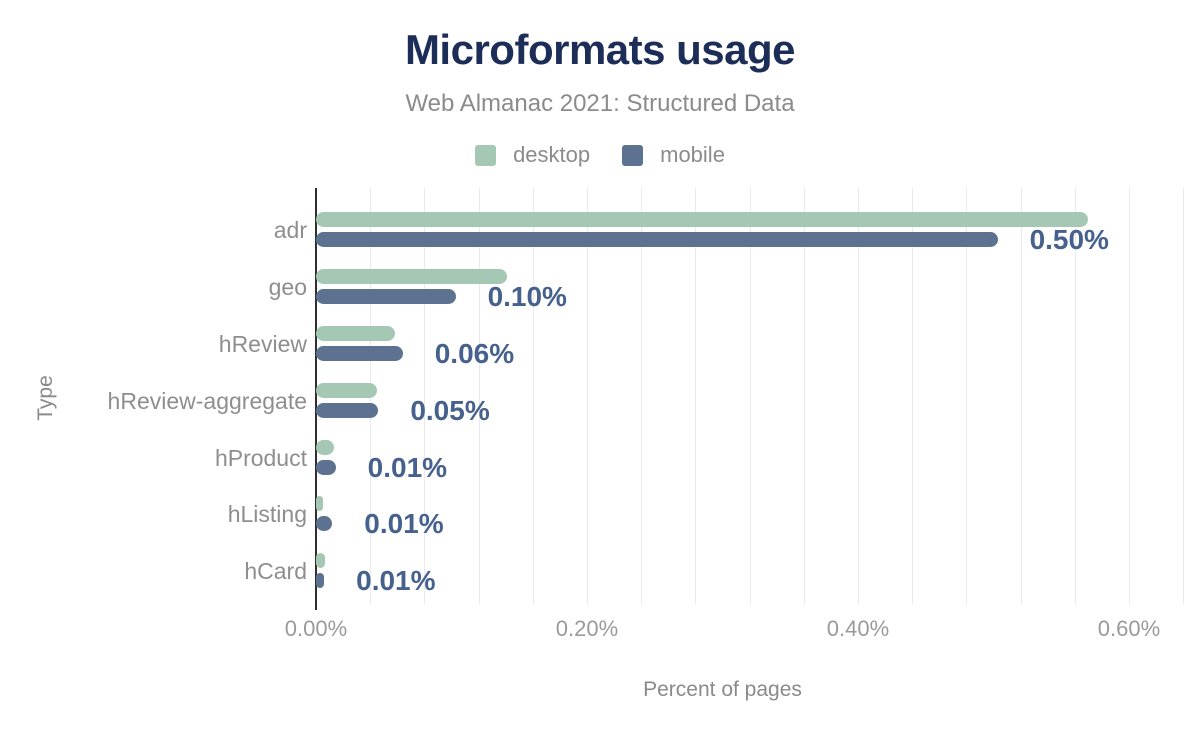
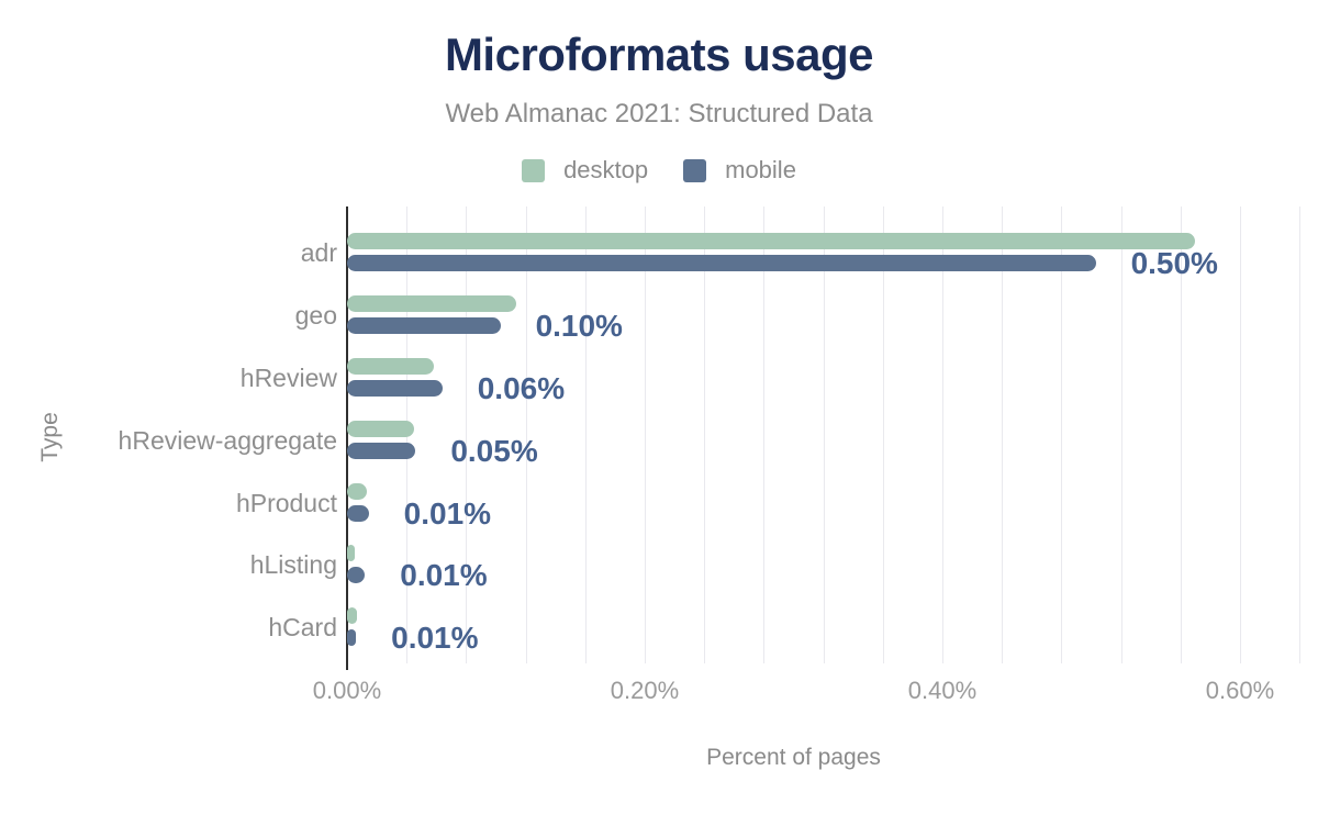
desktop/geo: 0.141% -> 0.114%
